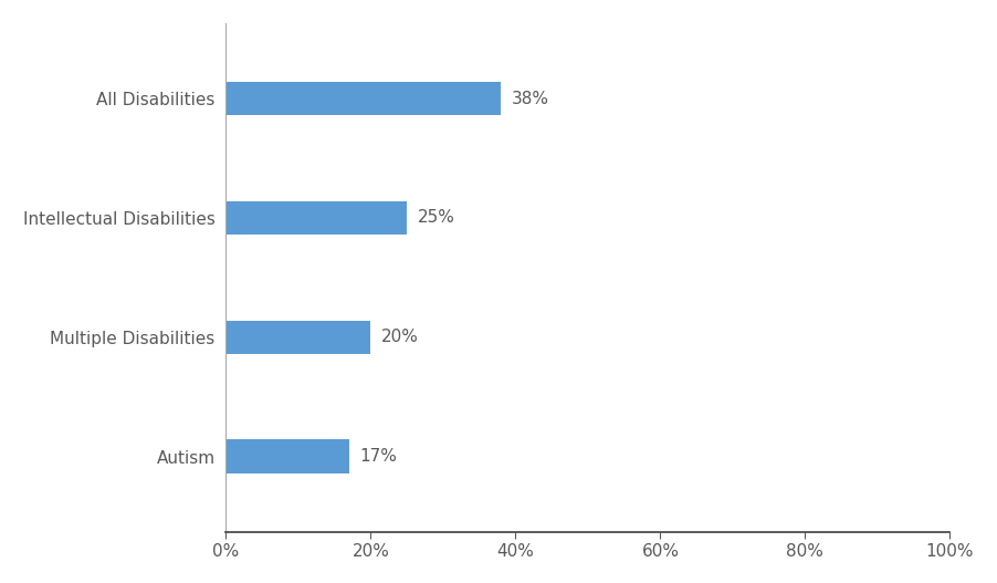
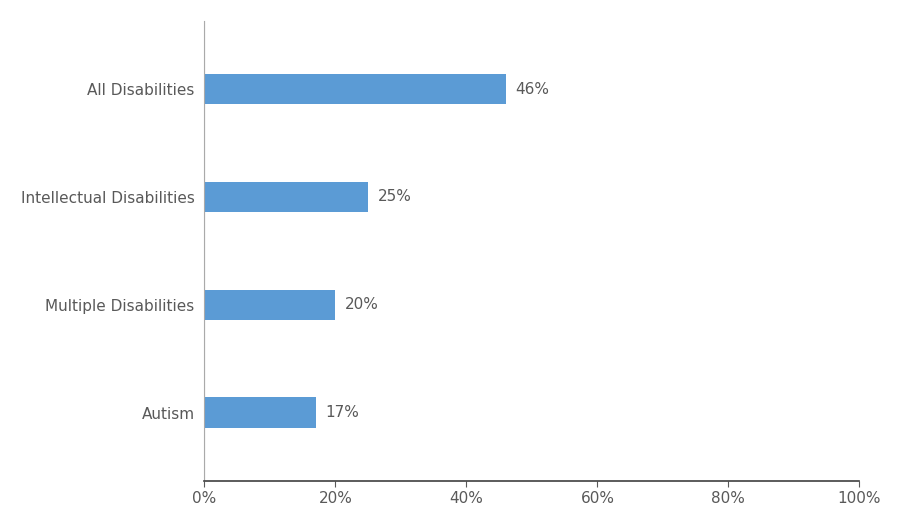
All Disabilities: 38% -> 46%
